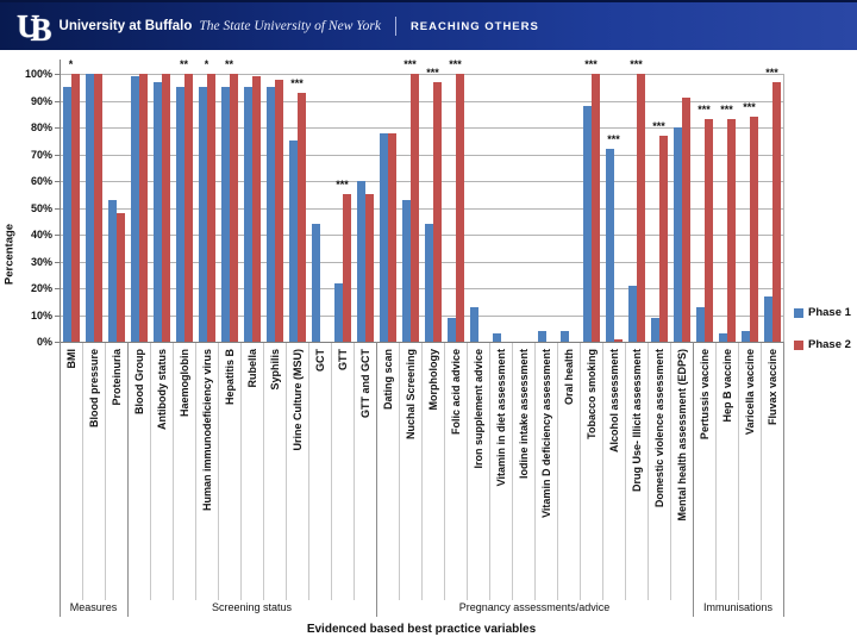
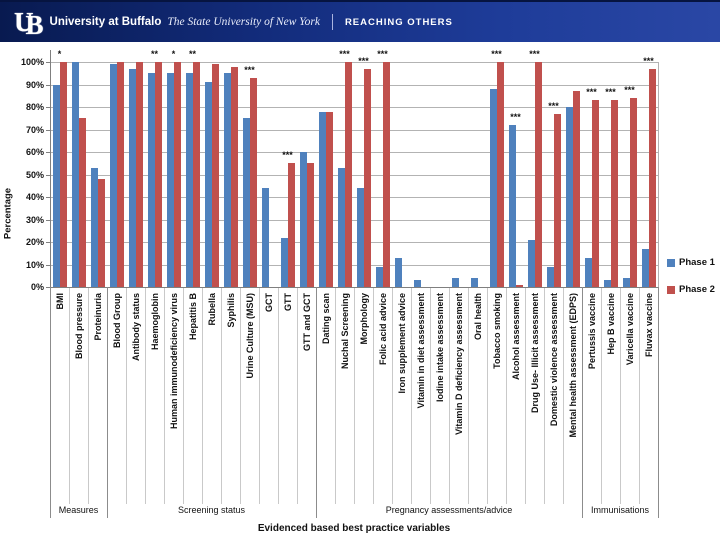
Phase 1/BMI: 95% -> 90%
Phase 2/Blood pressure: 100% -> 75%
Phase 1/Rubella: 95% -> 91%
Phase 2/Mental health assessment (EDPS): 91% -> 87%
